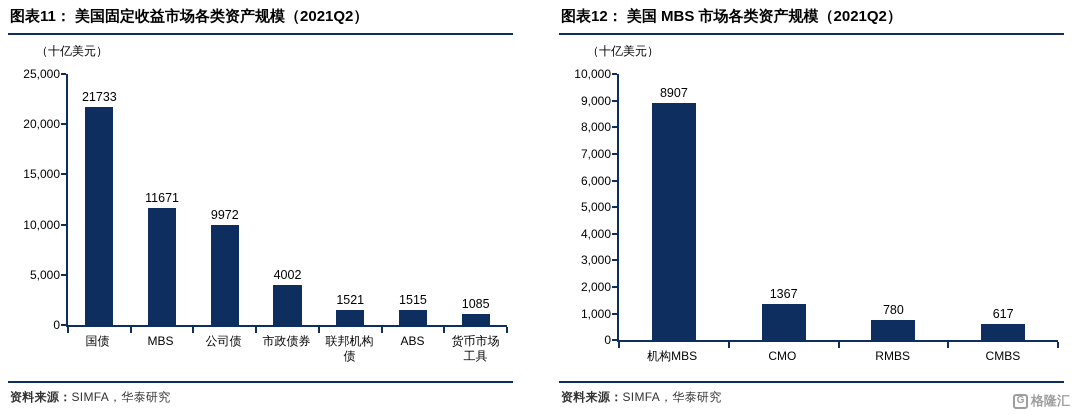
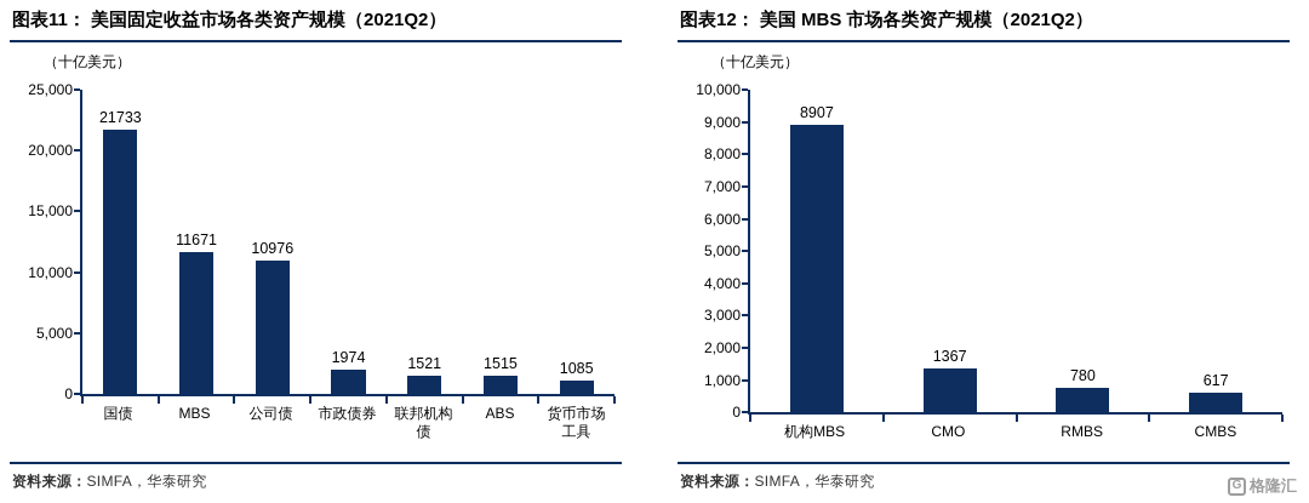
图表11： 美国固定收益市场各类资产规模（2021Q2）/公司债: 9972 -> 10976
图表11： 美国固定收益市场各类资产规模（2021Q2）/市政债券: 4002 -> 1974
